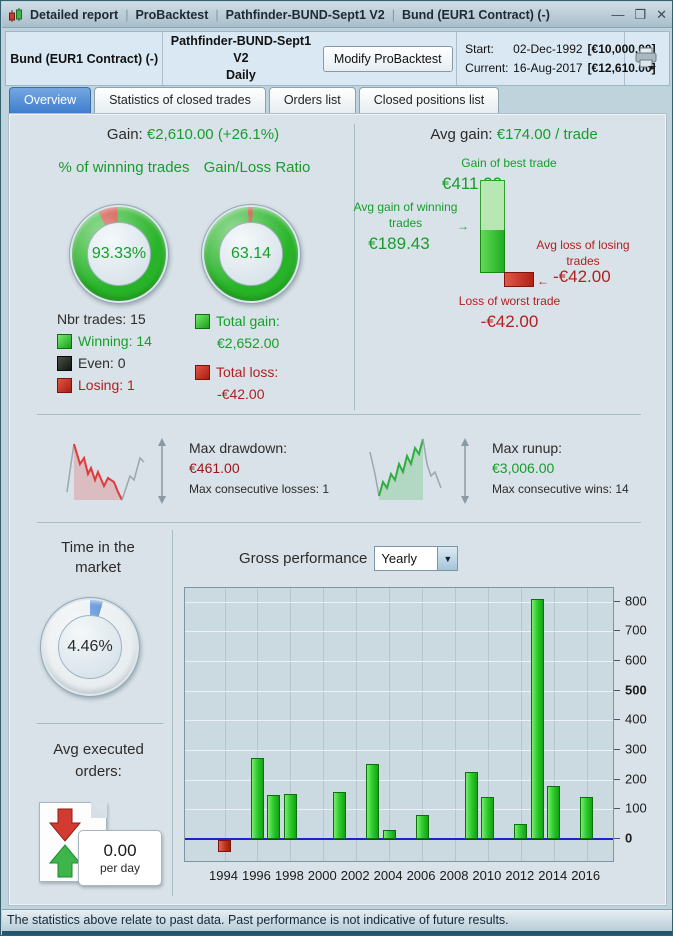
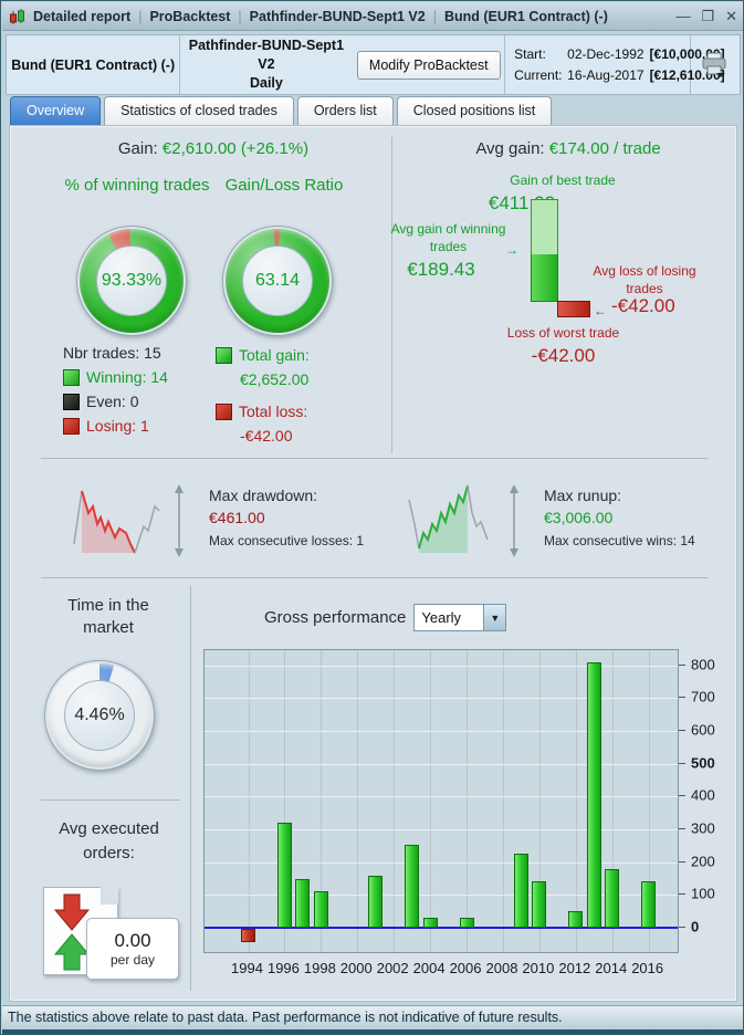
1996: 270 -> 320
1998: 150 -> 110
2006: 80 -> 30
